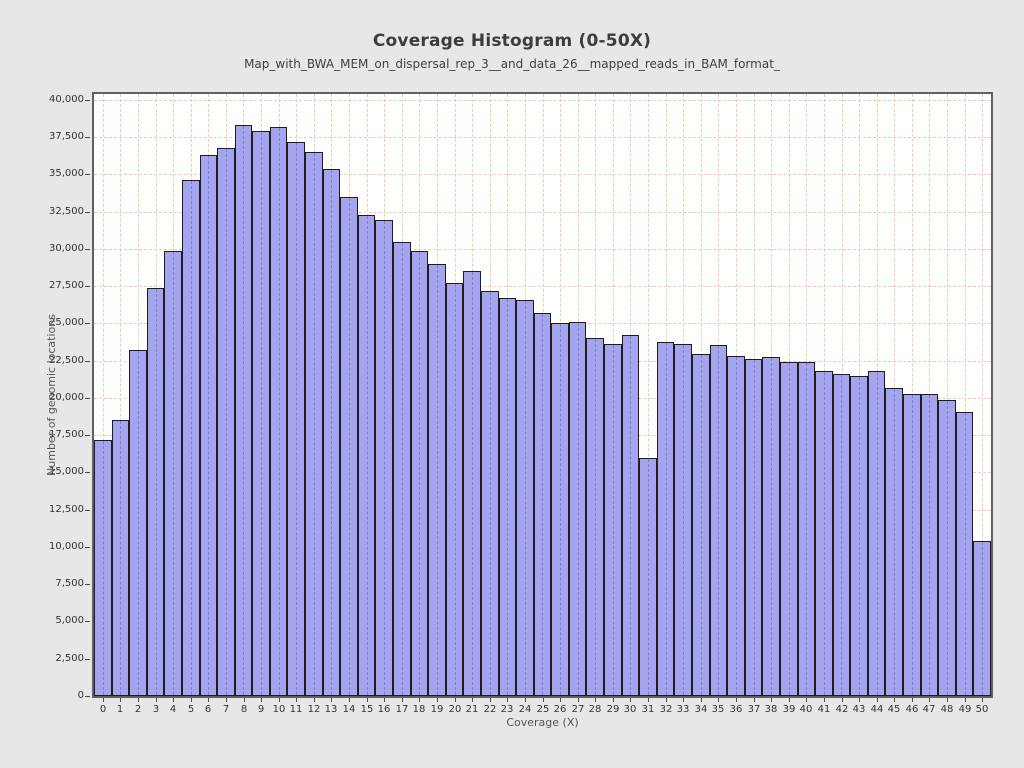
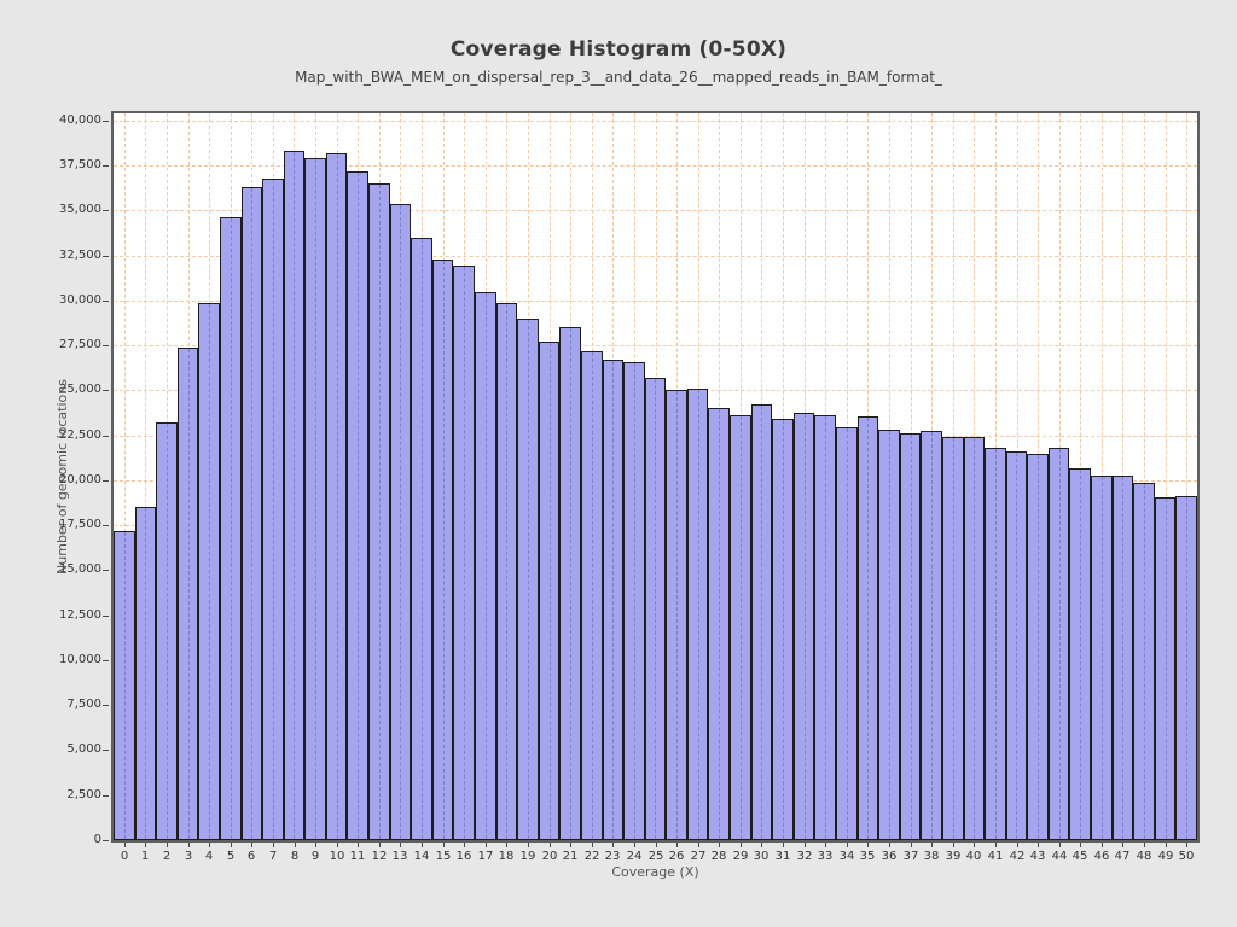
31: 16000 -> 23400
50: 10400 -> 19100
